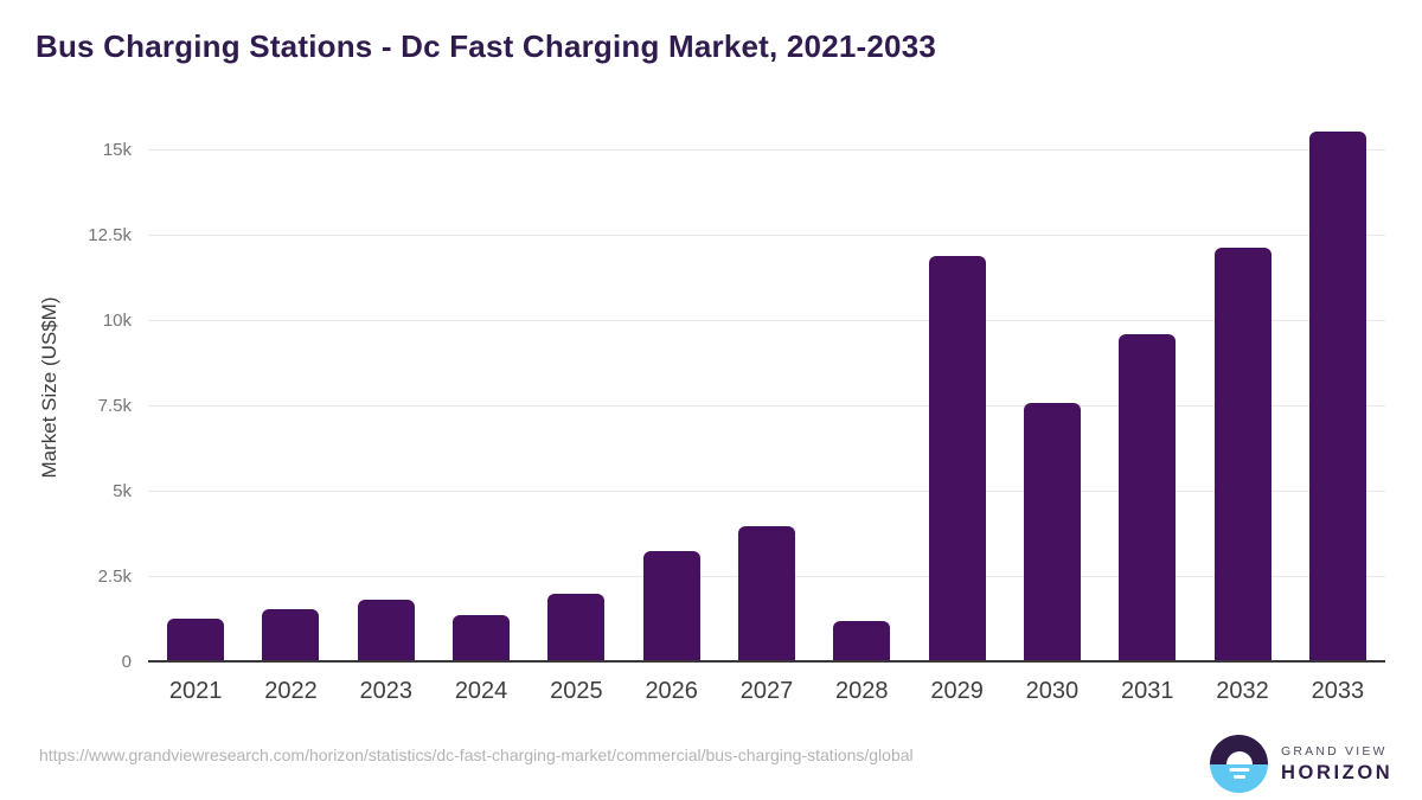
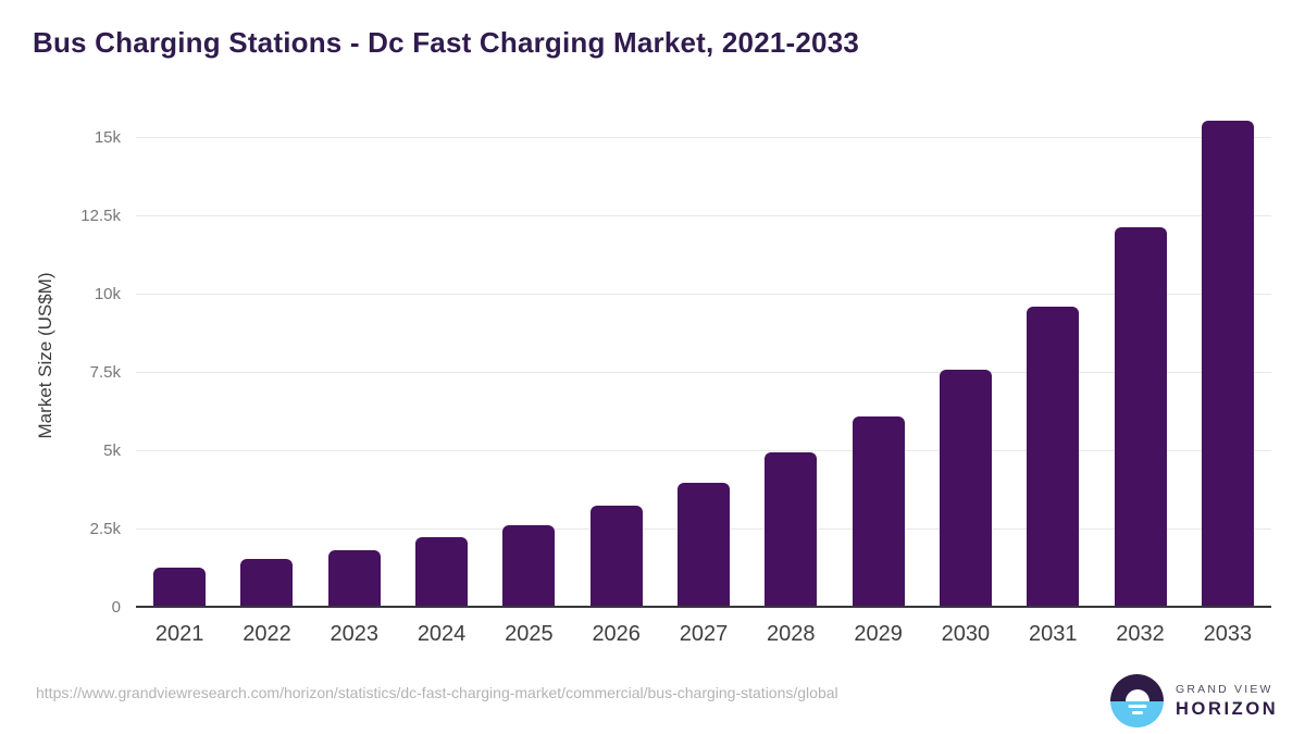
2024: 1.4k -> 2.2k
2025: 2.0k -> 2.6k
2028: 1.2k -> 5.0k
2029: 11.9k -> 6.1k
